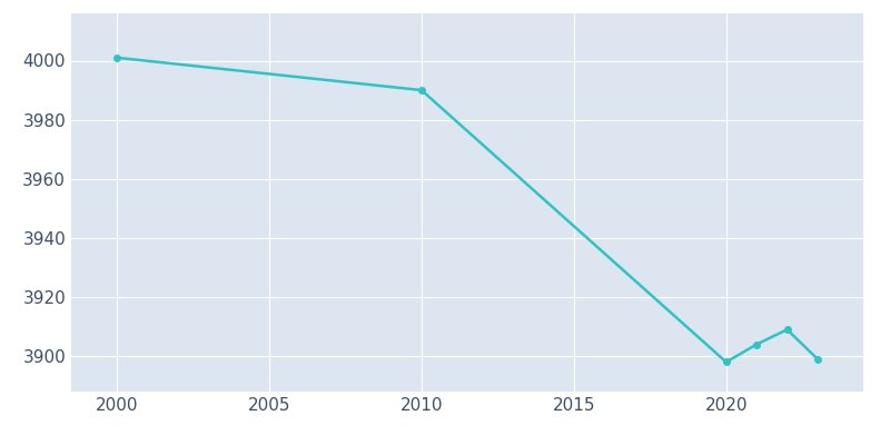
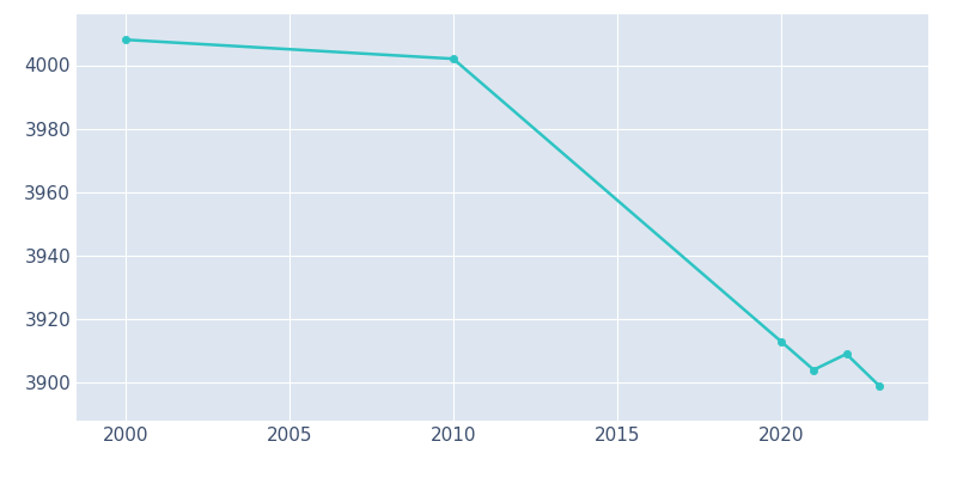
2000: 4001 -> 4008
2010: 3990 -> 4002
2020: 3898 -> 3913
